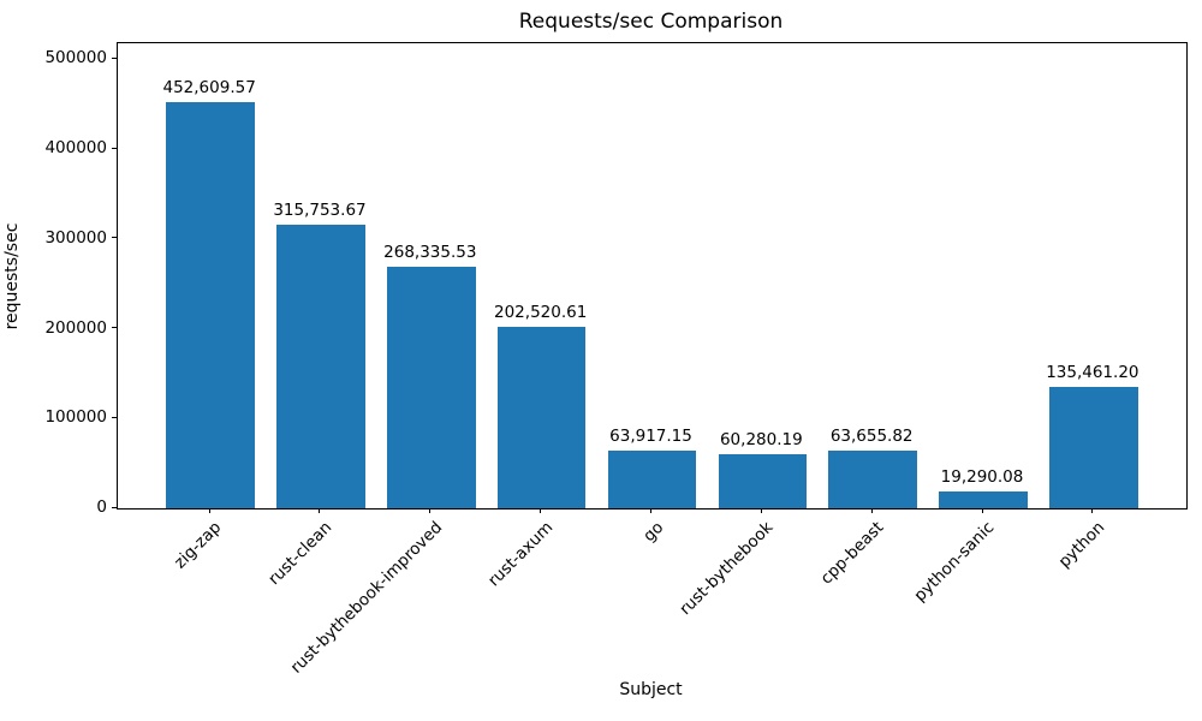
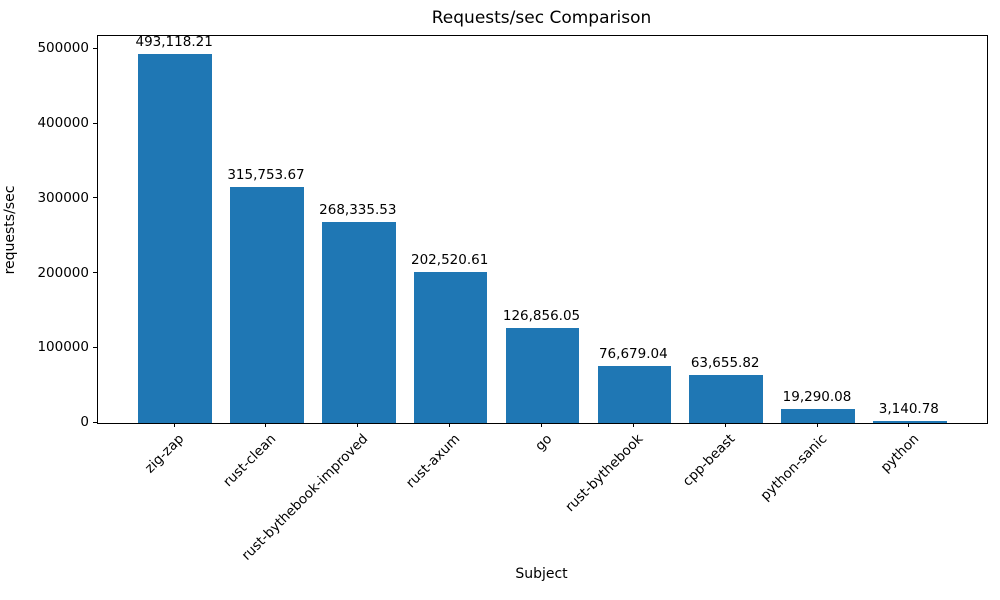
zig-zap: 452,609.57 -> 493,118.21
go: 63,917.15 -> 126,856.05
rust-bythebook: 60,280.19 -> 76,679.04
python: 135,461.20 -> 3,140.78
